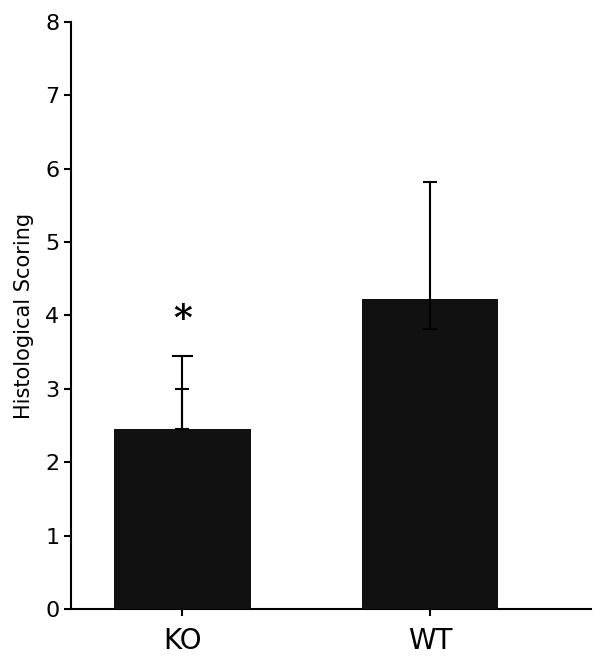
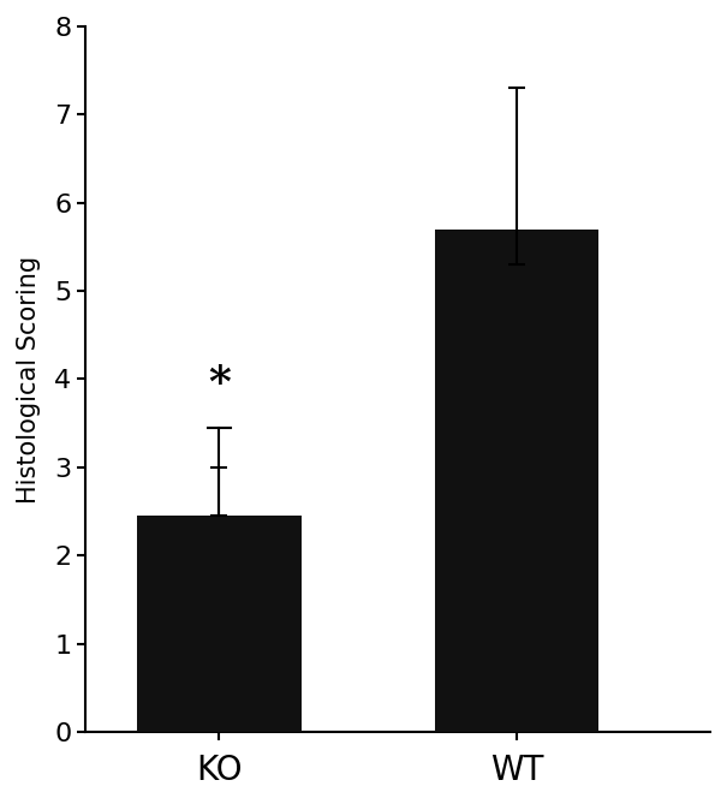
WT: 4.22 -> 5.70
